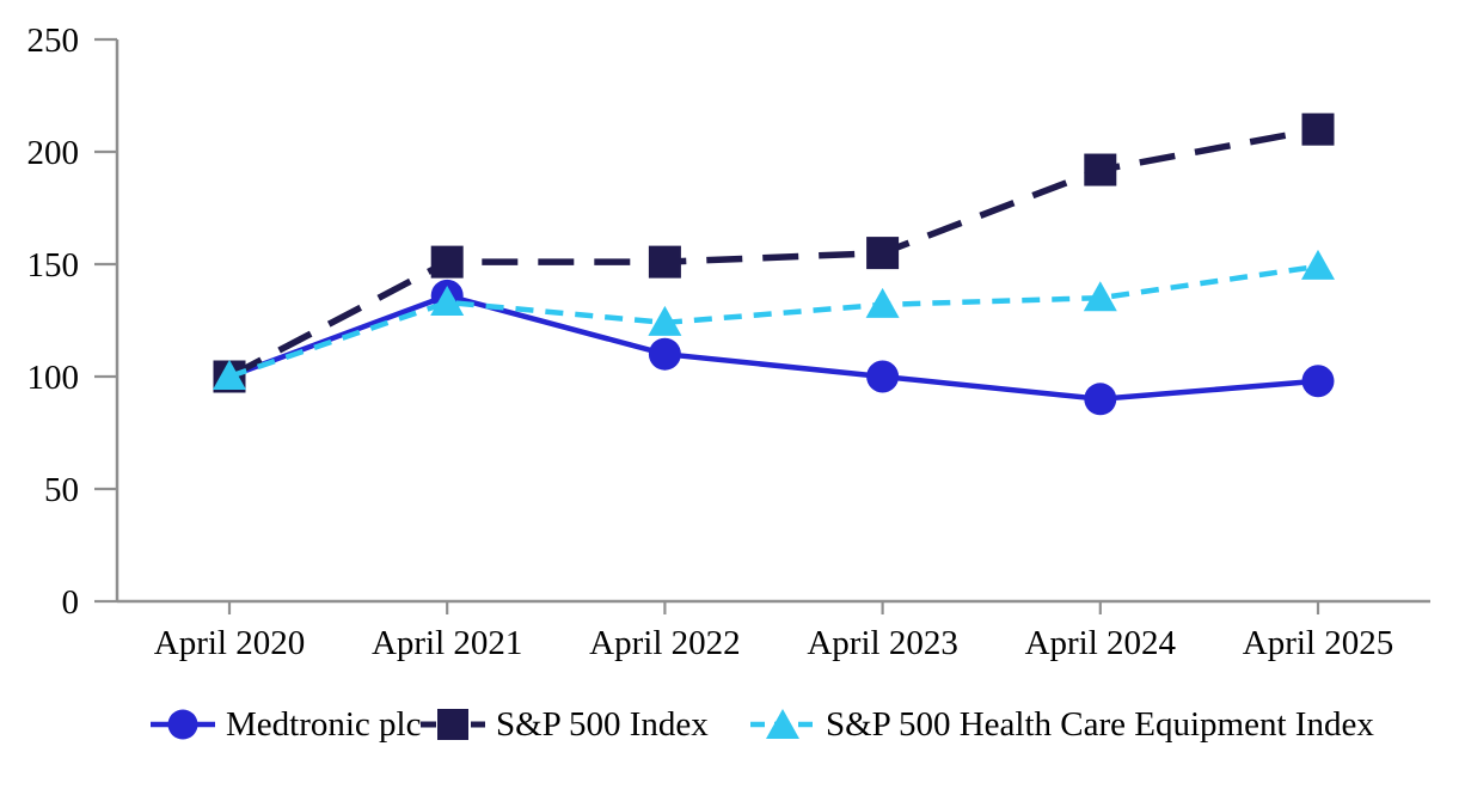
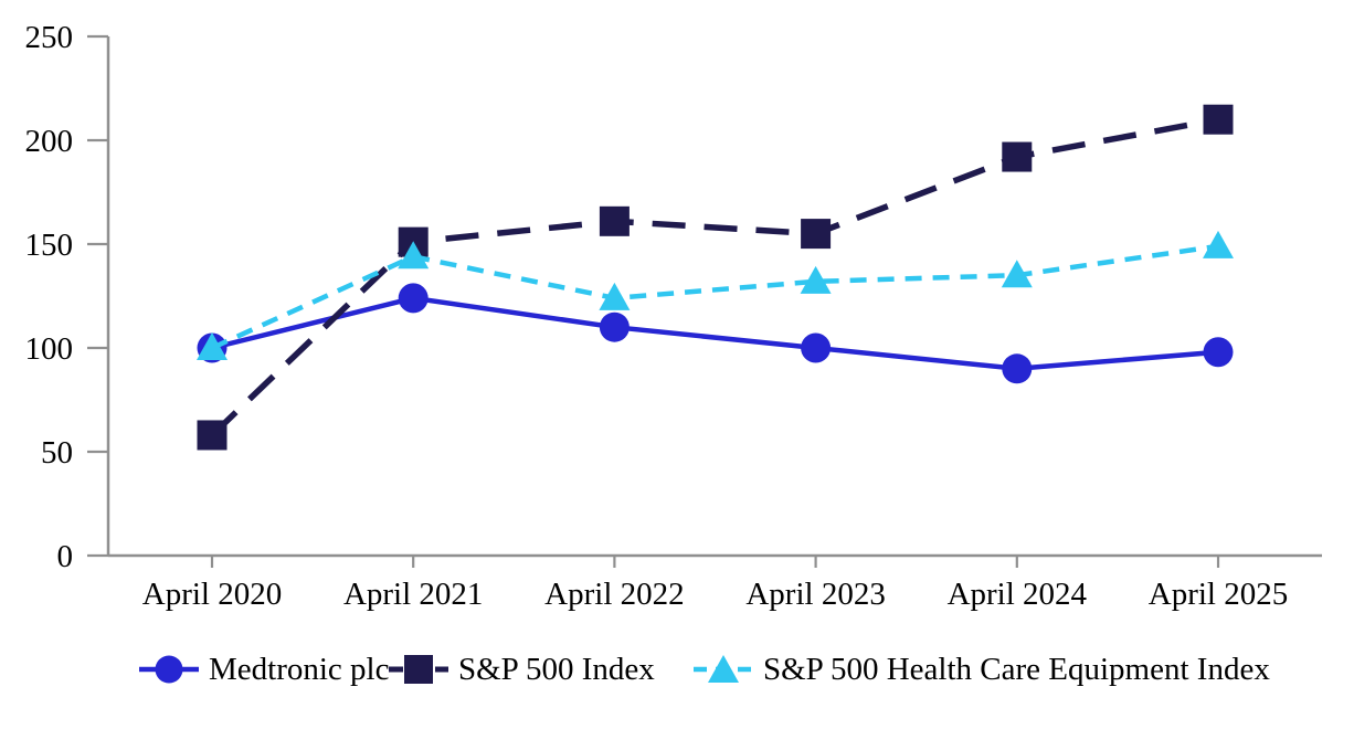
S&P 500 Index/April 2020: 100 -> 58
Medtronic plc/April 2021: 136 -> 124
S&P 500 Health Care Equipment Index/April 2021: 133 -> 144
S&P 500 Index/April 2022: 151 -> 161
